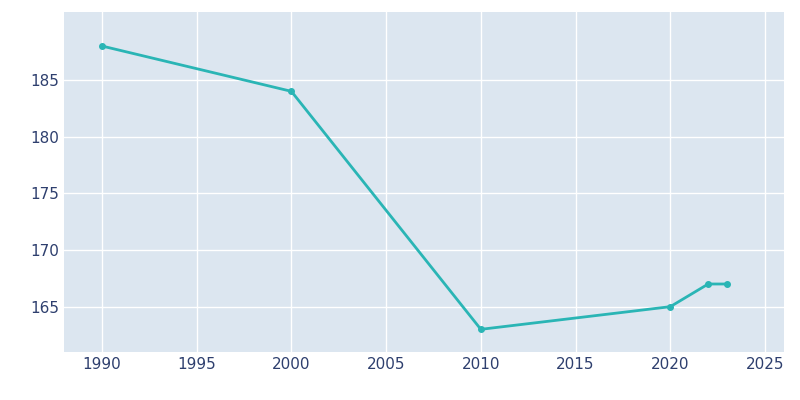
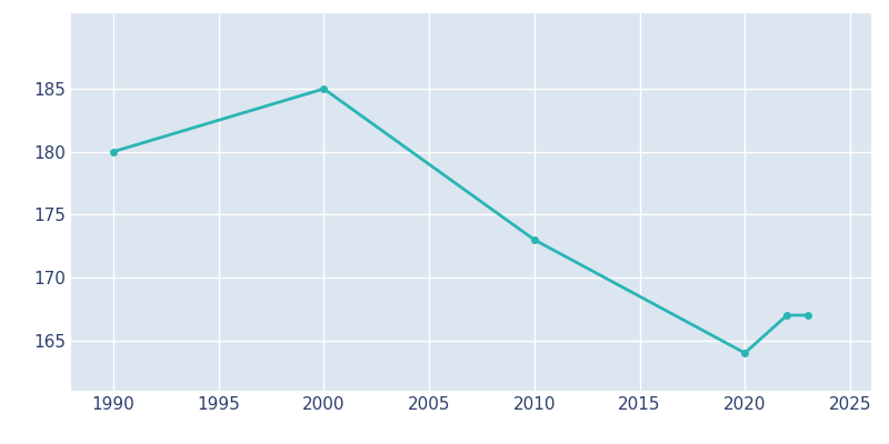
1990: 188 -> 180
2000: 184 -> 185
2010: 163 -> 173
2020: 165 -> 164
